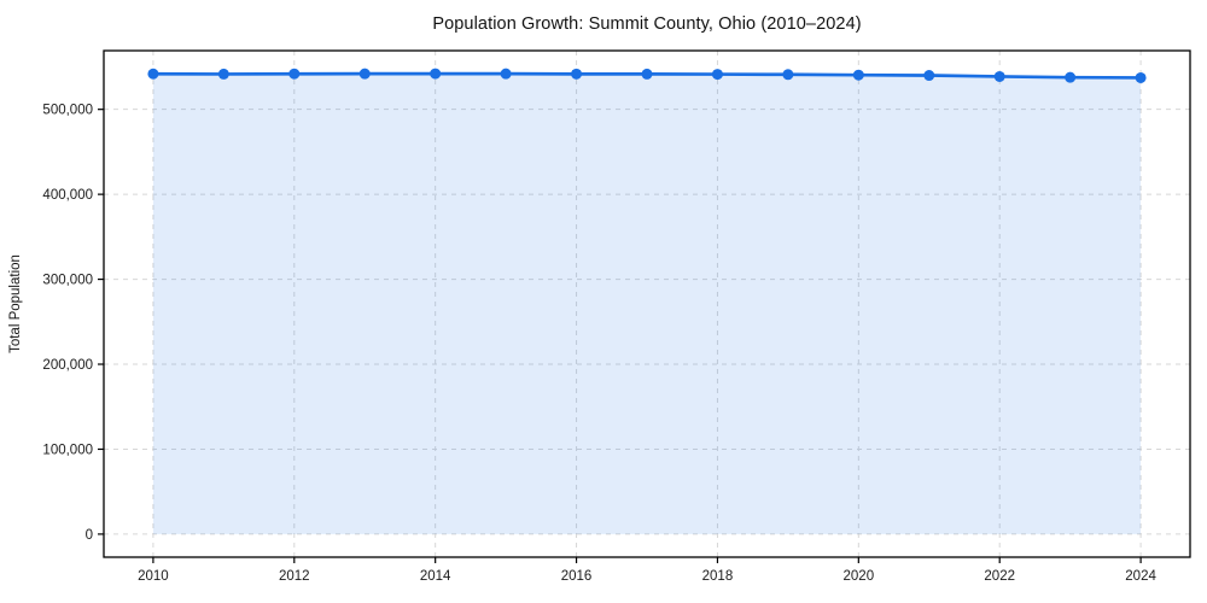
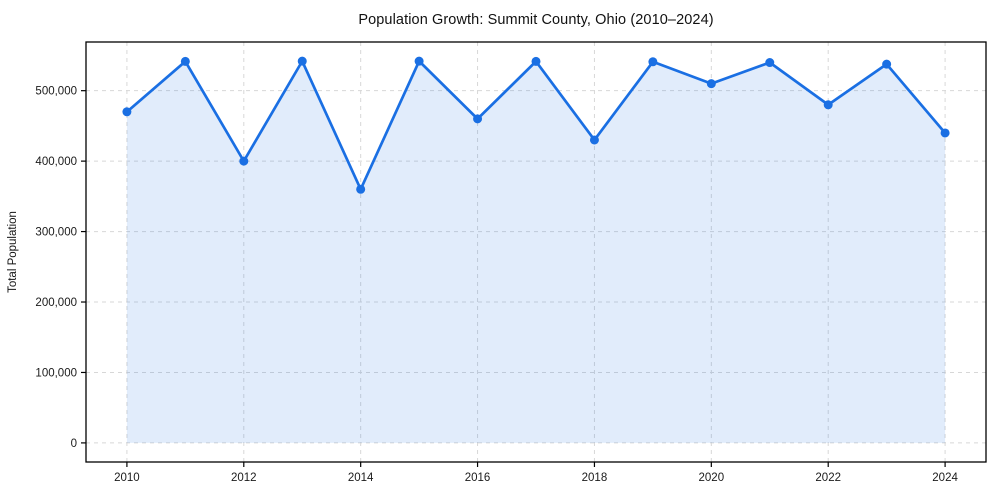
2010: 540000 -> 470000
2012: 540000 -> 400000
2014: 540000 -> 360000
2016: 540000 -> 460000
2018: 540000 -> 430000
2020: 540000 -> 510000
2022: 540000 -> 480000
2024: 540000 -> 440000
